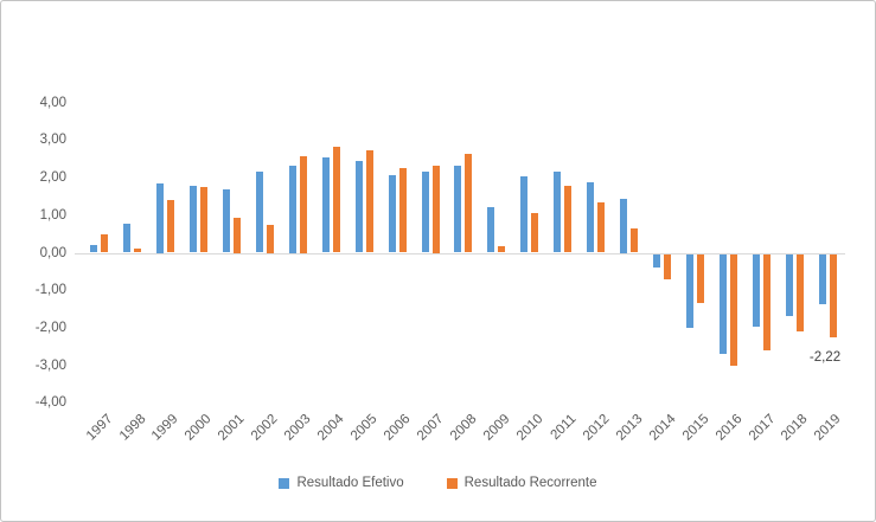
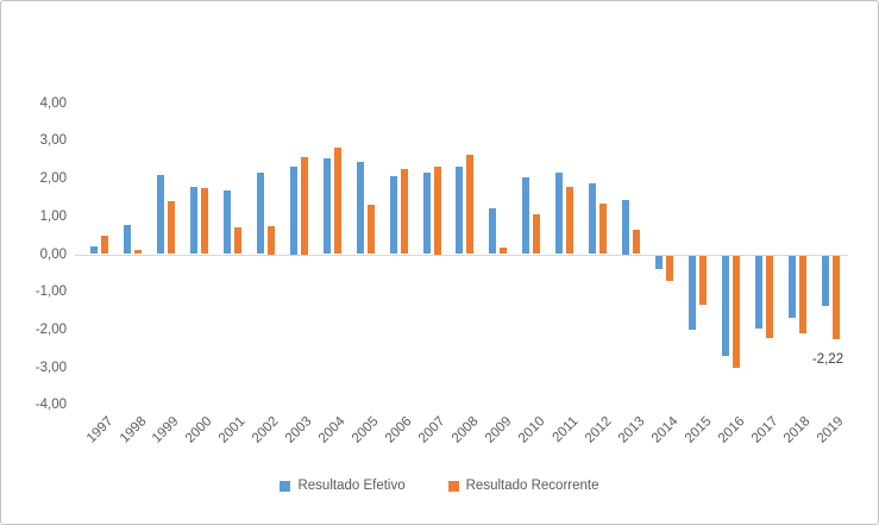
Resultado Efetivo/1999: 1,9 -> 2,1
Resultado Recorrente/2001: 0,9 -> 0,7
Resultado Recorrente/2005: 2,7 -> 1,3
Resultado Recorrente/2017: -2,6 -> -2,2
